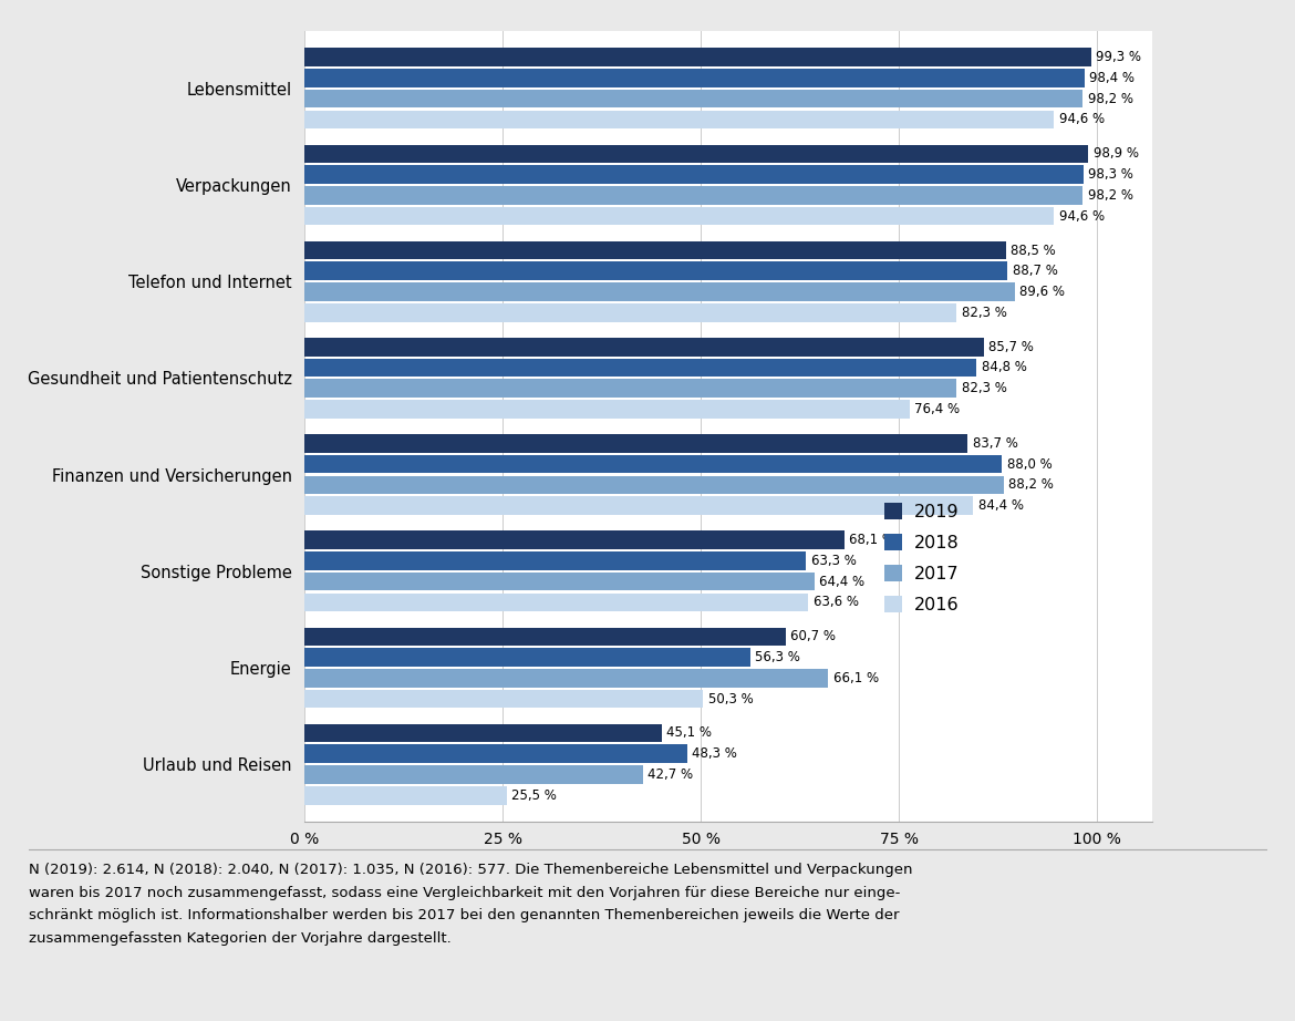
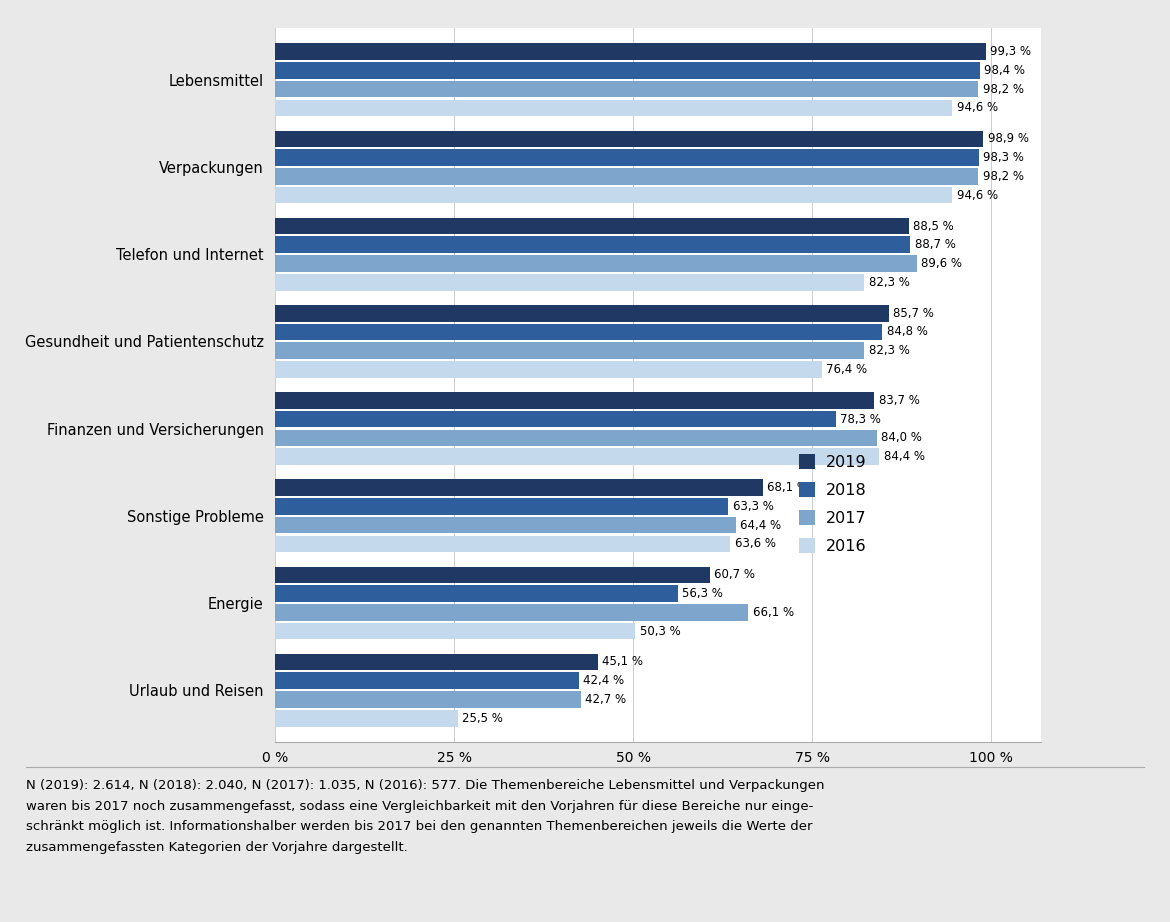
2018/Finanzen und Versicherungen: 88,0 -> 78,3
2017/Finanzen und Versicherungen: 88,2 -> 84,0
2018/Urlaub und Reisen: 48,3 -> 42,4
